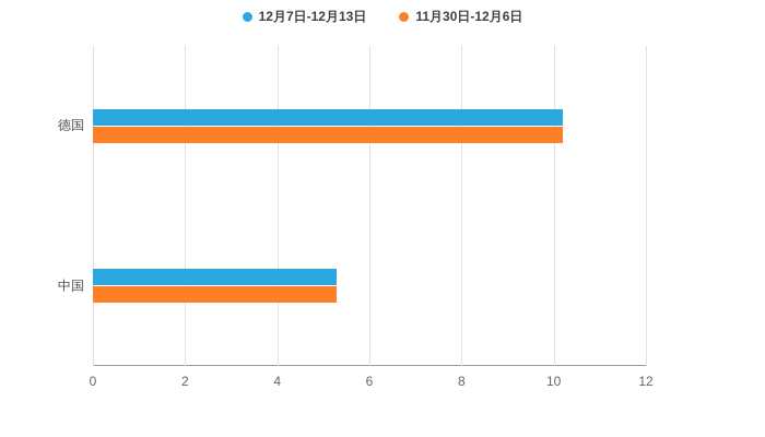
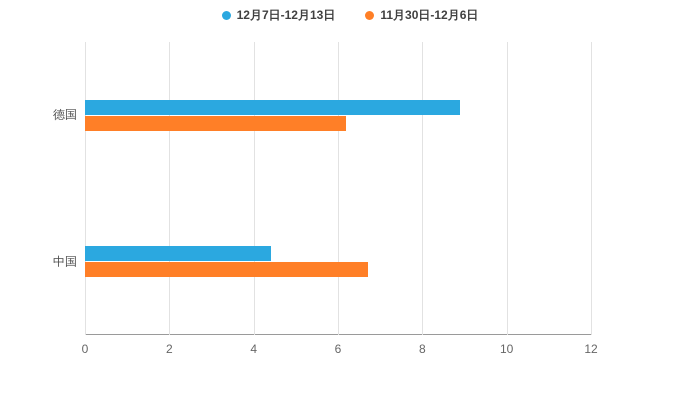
12月7日-12月13日/德国: 10.2 -> 8.9
11月30日-12月6日/德国: 10.2 -> 6.2
12月7日-12月13日/中国: 5.3 -> 4.4
11月30日-12月6日/中国: 5.3 -> 6.7
